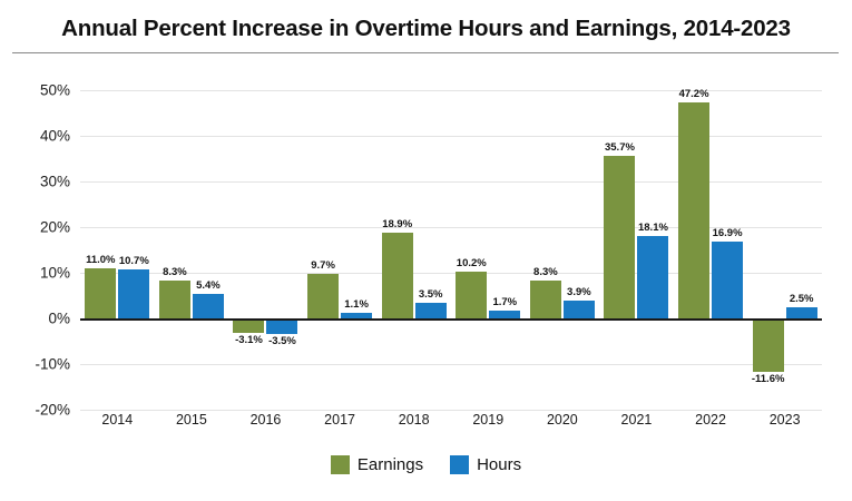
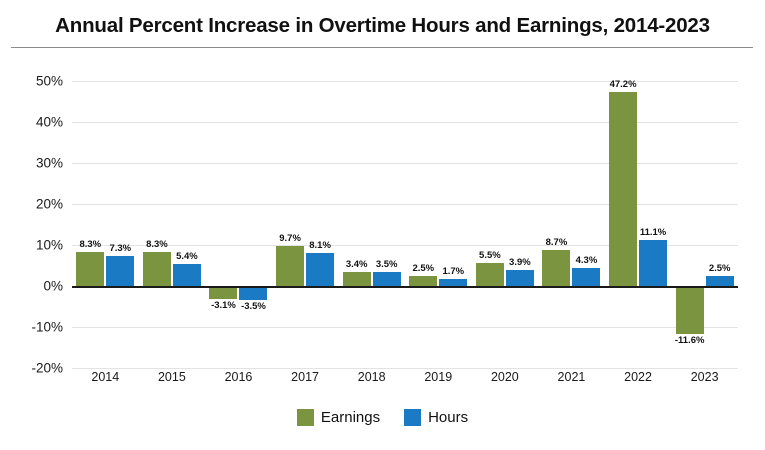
Earnings/2014: 11.0% -> 8.3%
Hours/2014: 10.7% -> 7.3%
Hours/2017: 1.1% -> 8.1%
Earnings/2018: 18.9% -> 3.4%
Earnings/2019: 10.2% -> 2.5%
Earnings/2020: 8.3% -> 5.5%
Earnings/2021: 35.7% -> 8.7%
Hours/2021: 18.1% -> 4.3%
Hours/2022: 16.9% -> 11.1%
